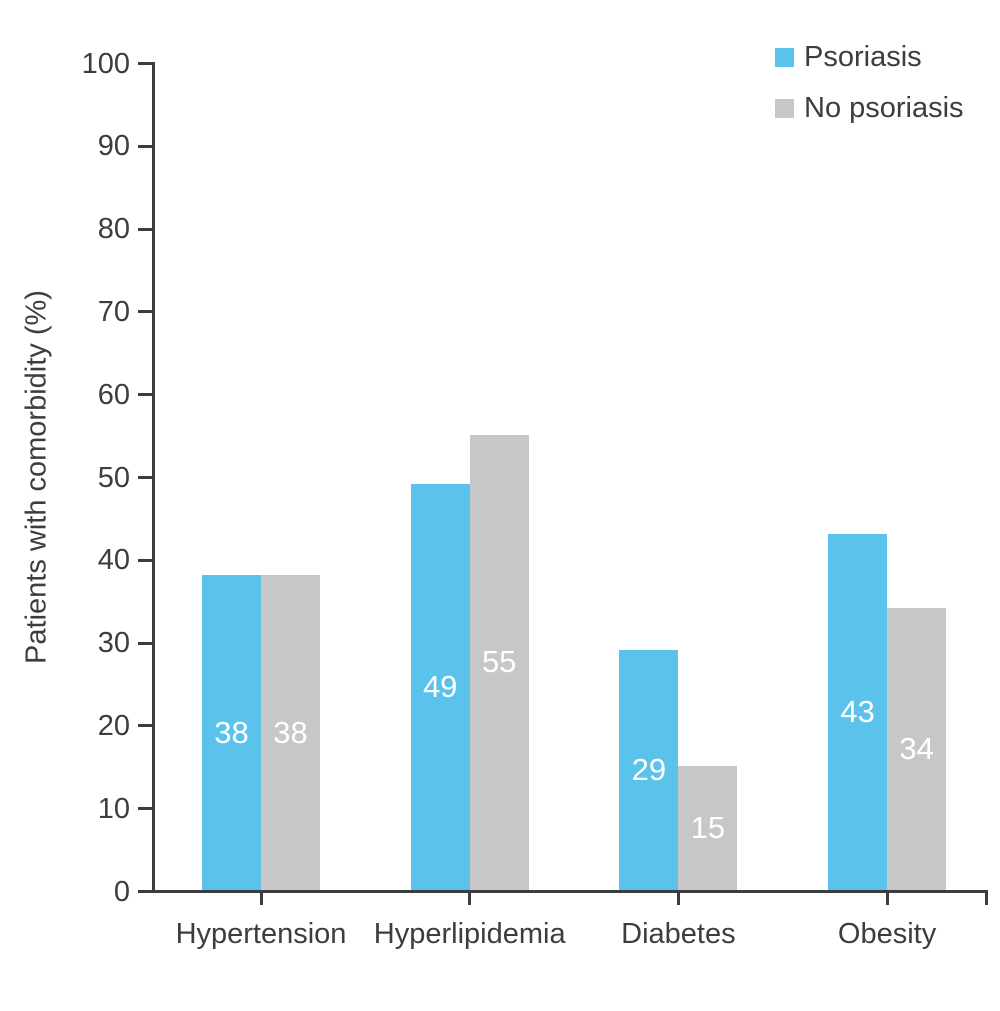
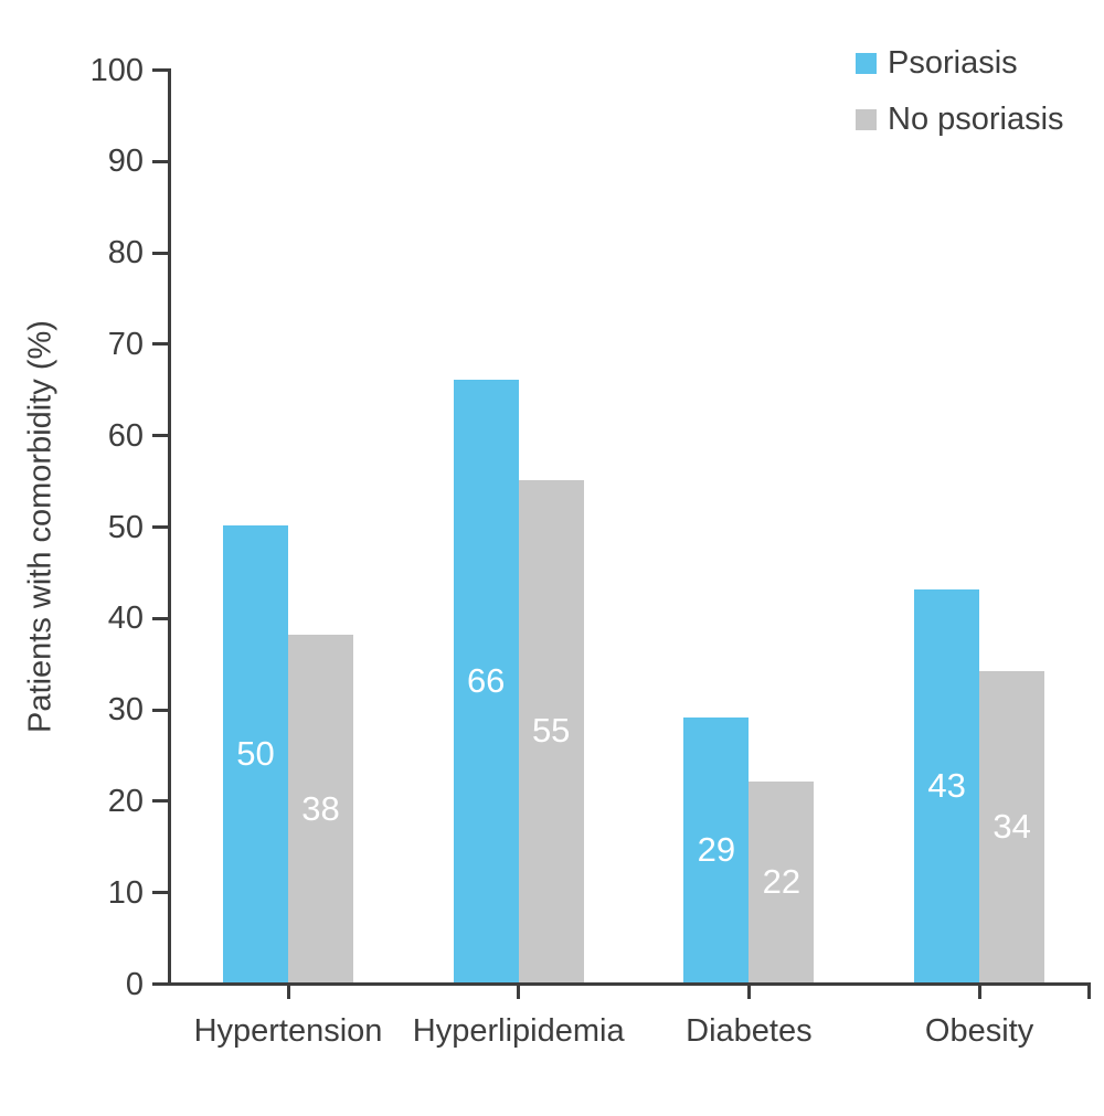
Psoriasis/Hypertension: 38 -> 50
Psoriasis/Hyperlipidemia: 49 -> 66
No psoriasis/Diabetes: 15 -> 22
